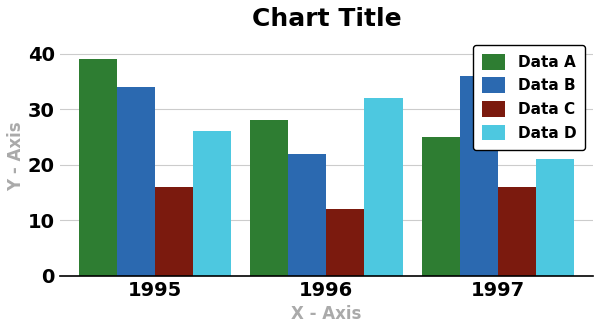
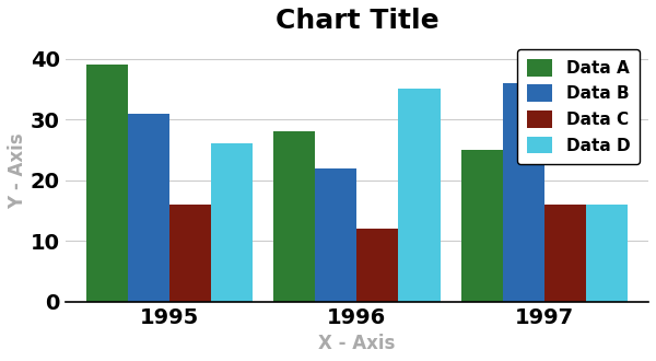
Data B/1995: 34 -> 31
Data D/1996: 32 -> 35
Data D/1997: 21 -> 16
